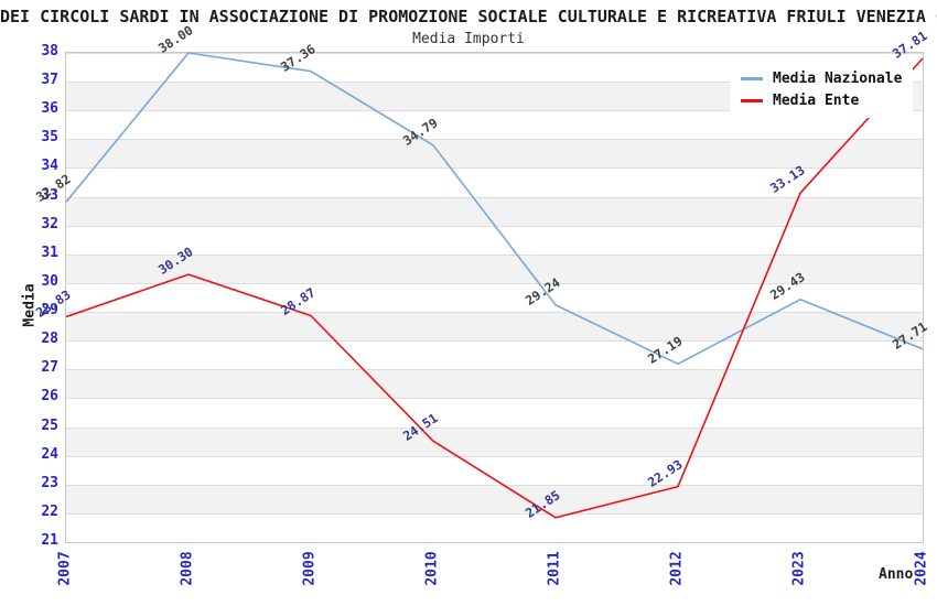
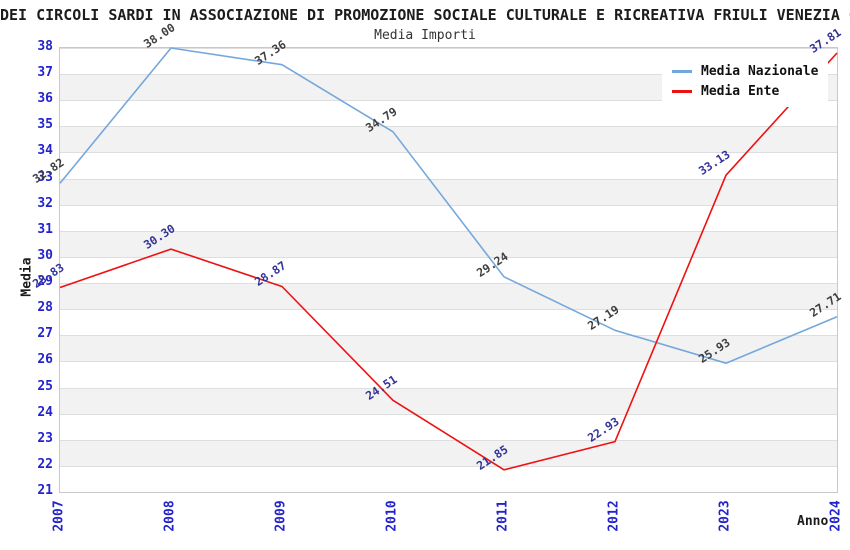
Media Nazionale/2023: 29.43 -> 25.93
